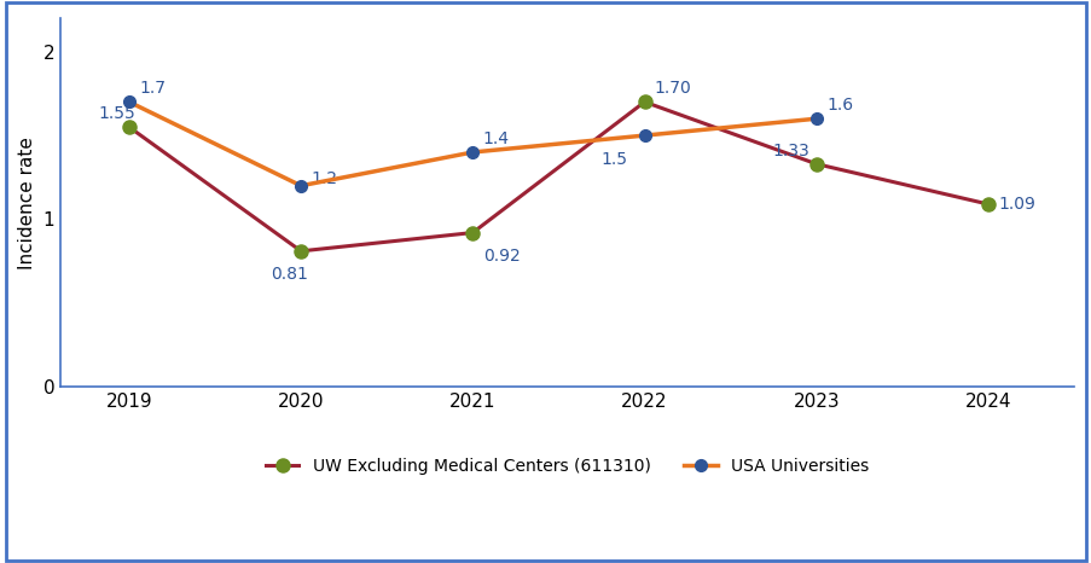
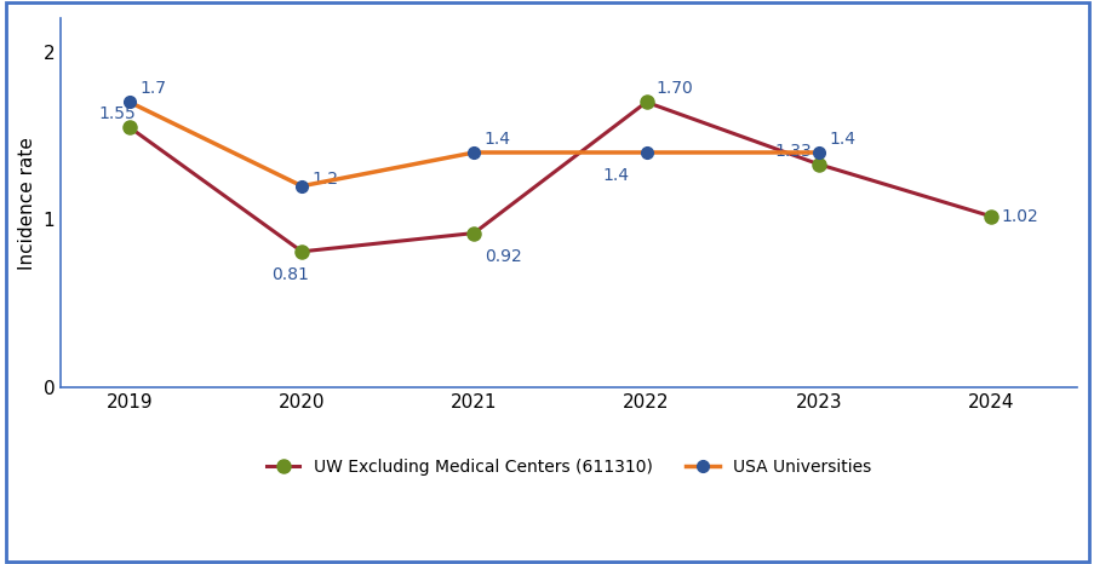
USA Universities/2022: 1.5 -> 1.4
USA Universities/2023: 1.6 -> 1.4
UW Excluding Medical Centers (611310)/2024: 1.09 -> 1.02
